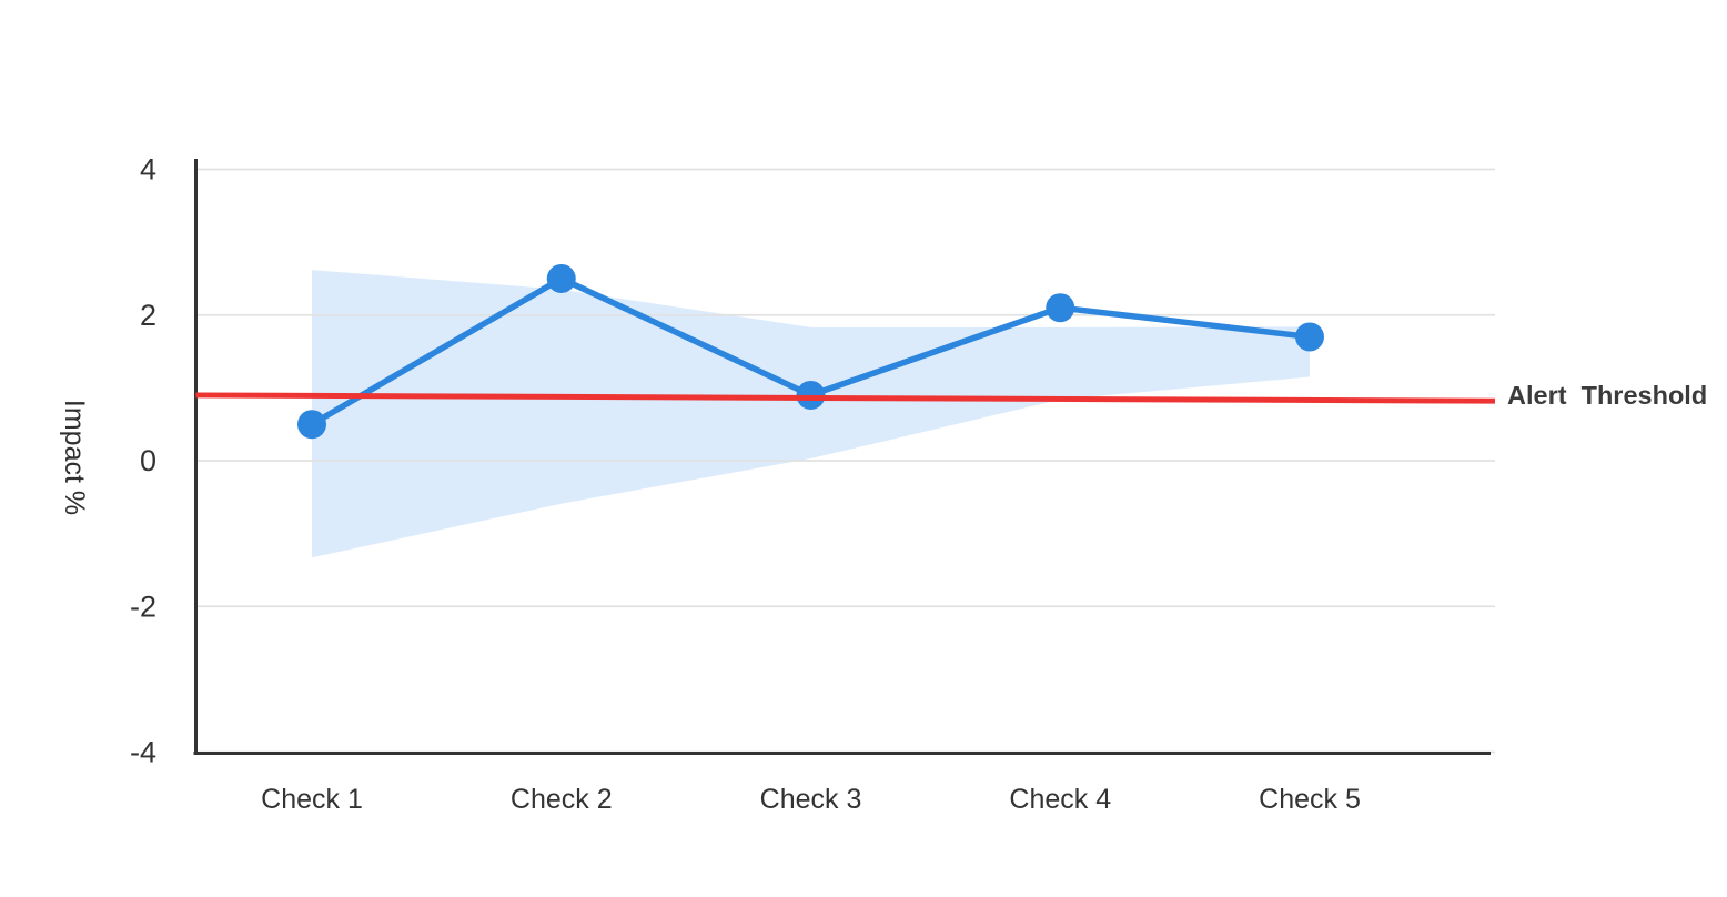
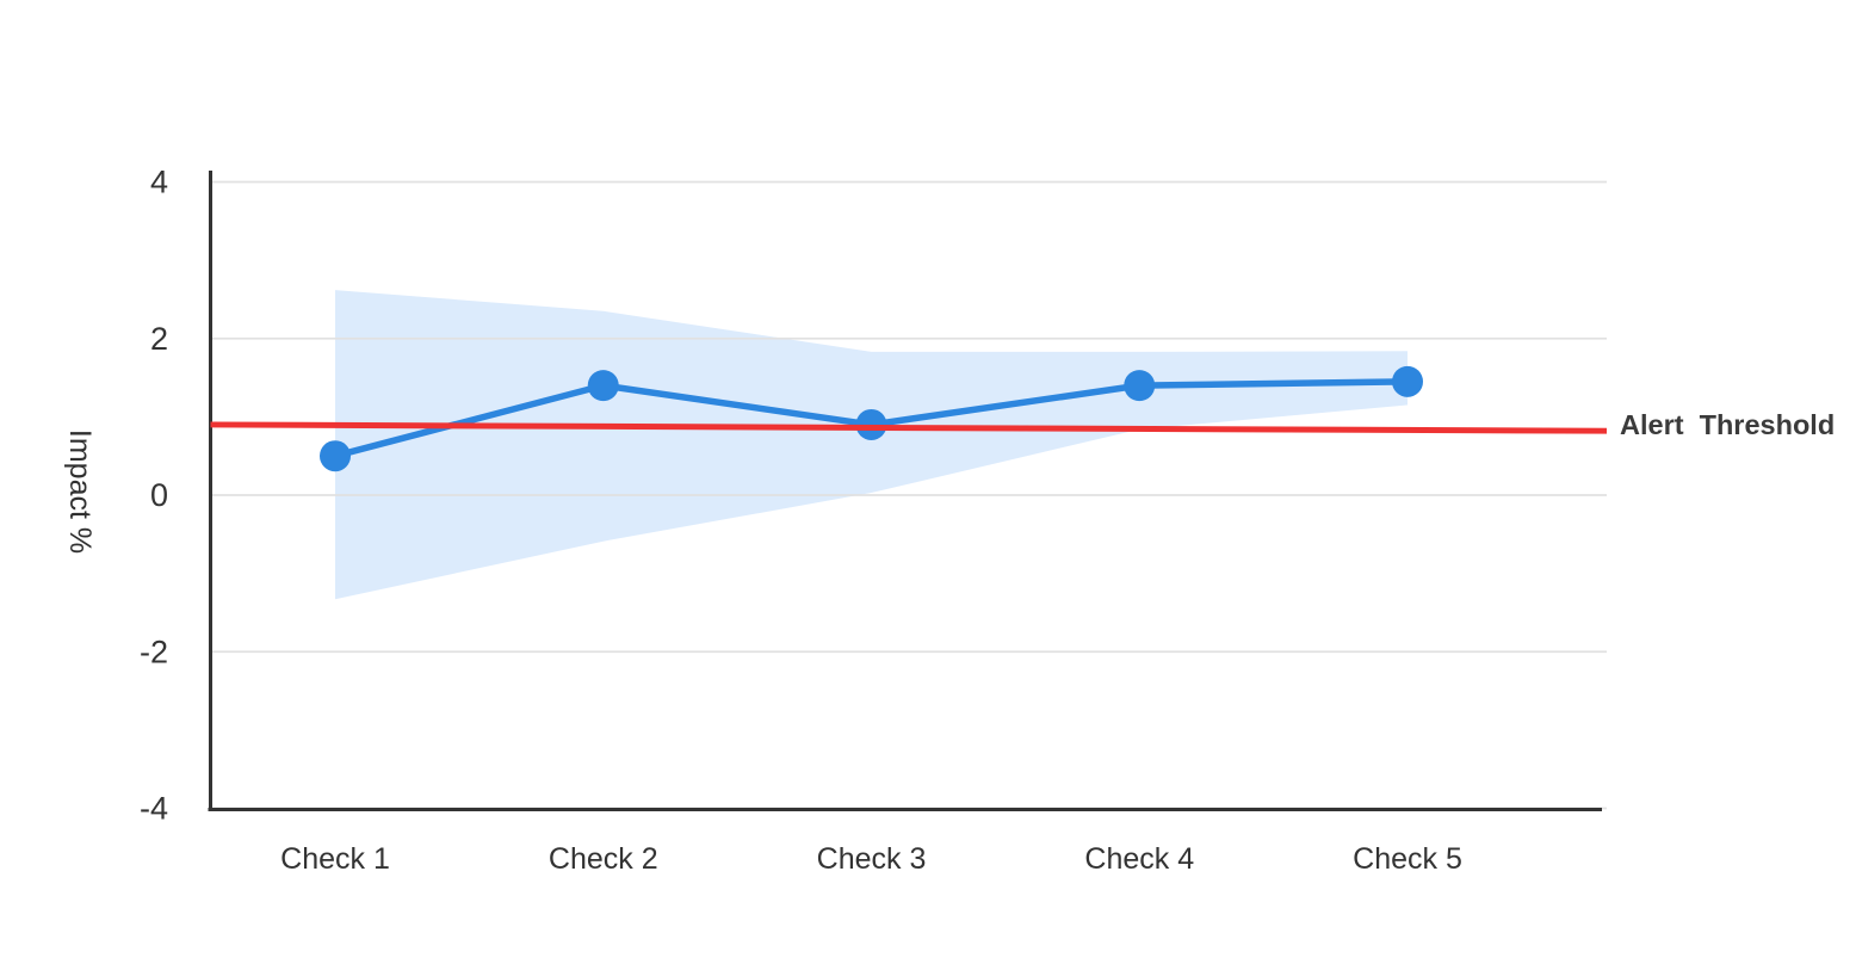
Check 2: 2.5 -> 1.4
Check 4: 2.1 -> 1.4
Check 5: 1.7 -> 1.4
